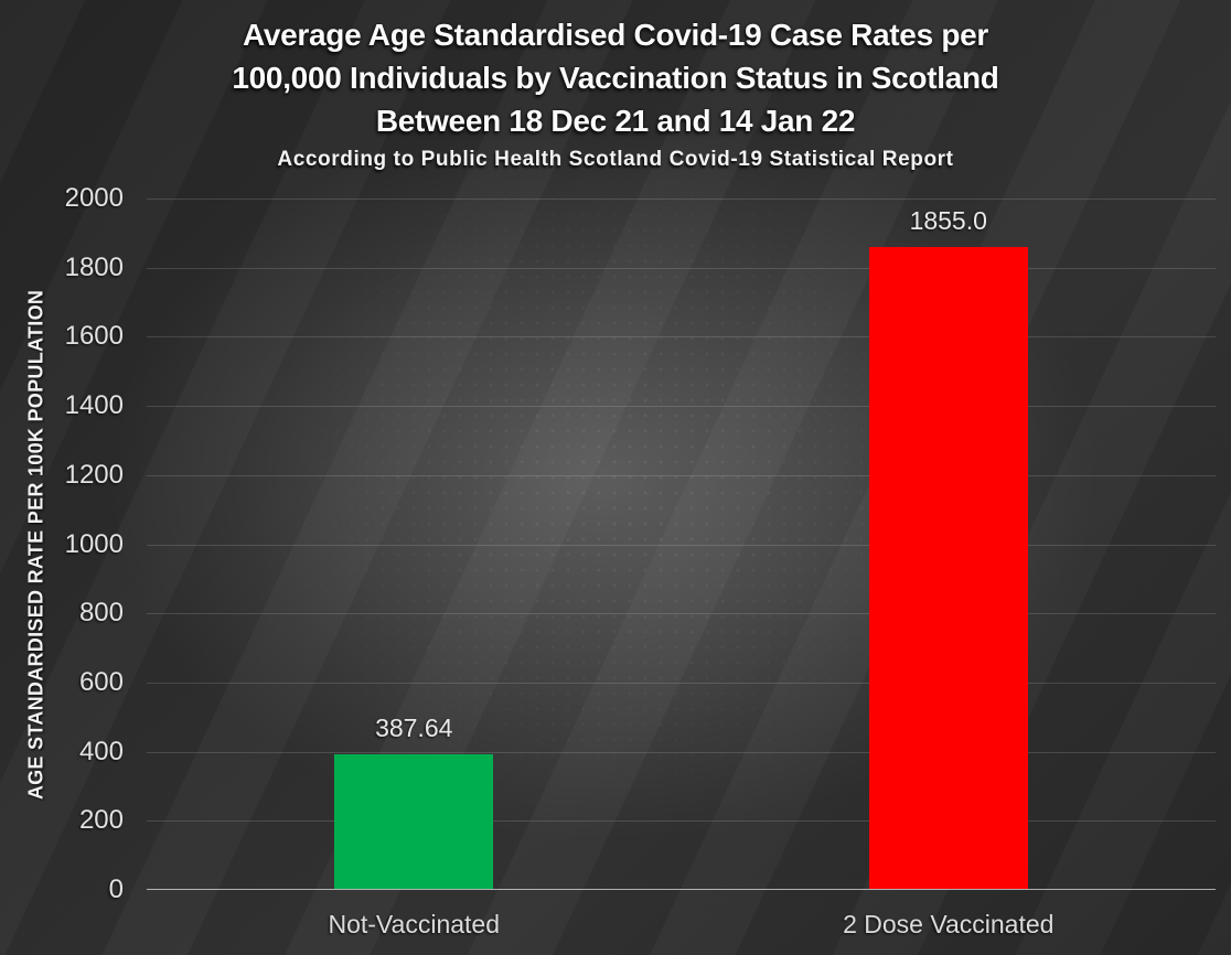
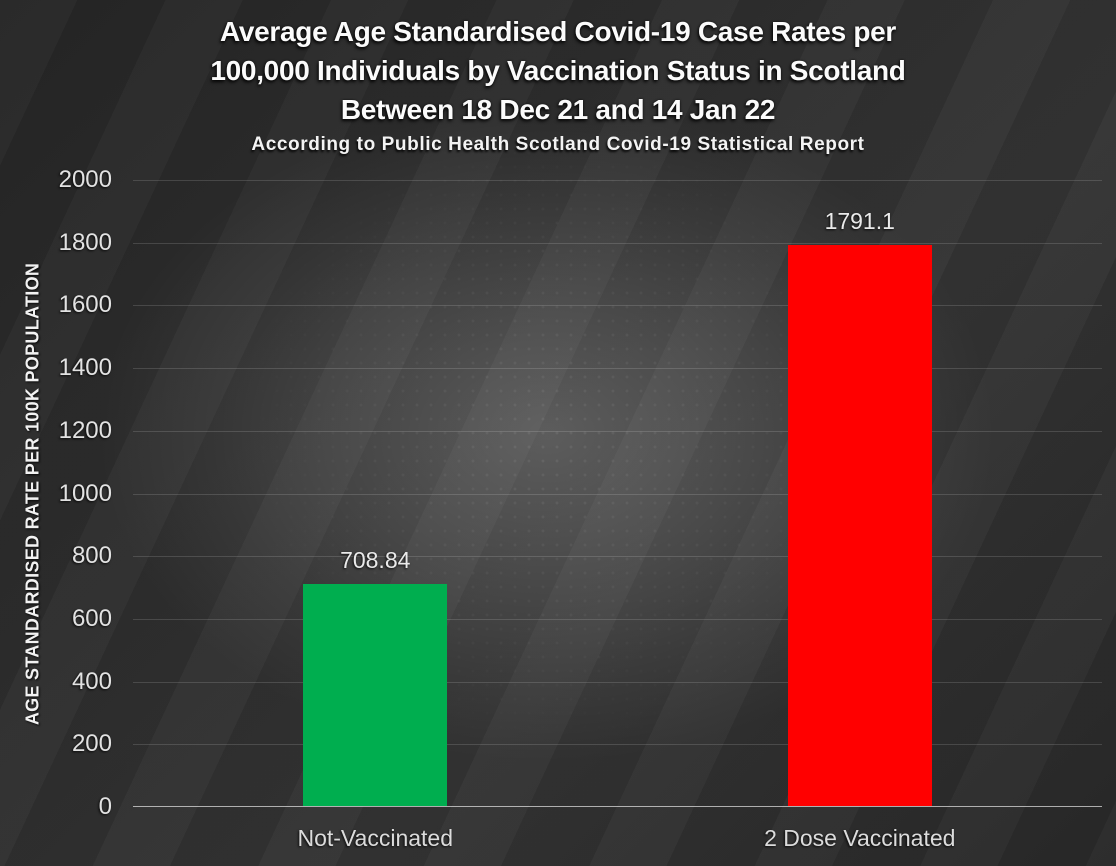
Not-Vaccinated: 387.64 -> 708.84
2 Dose Vaccinated: 1855.0 -> 1791.1
